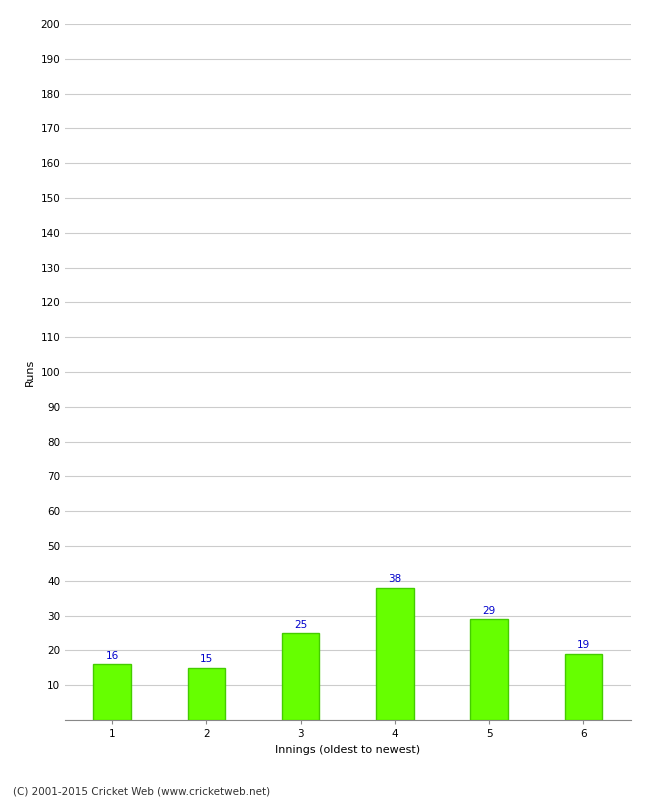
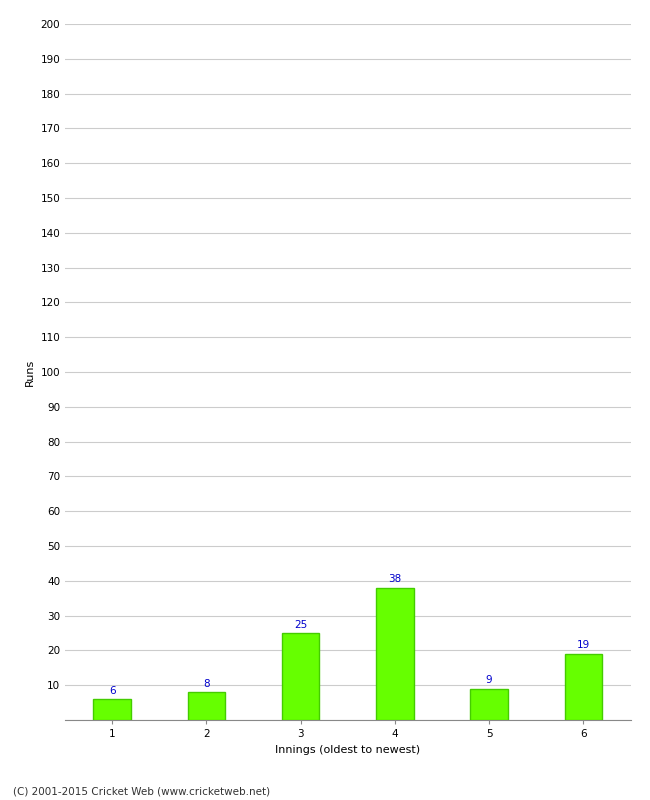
1: 16 -> 6
2: 15 -> 8
5: 29 -> 9
